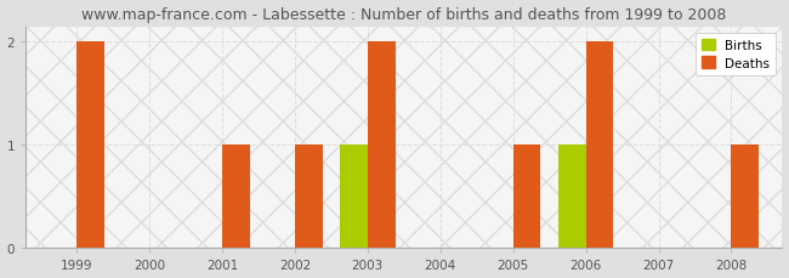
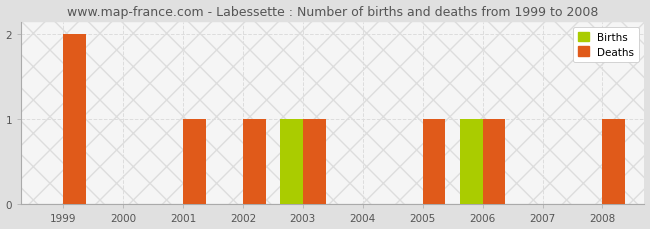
Deaths/2003: 2 -> 1
Deaths/2006: 2 -> 1
